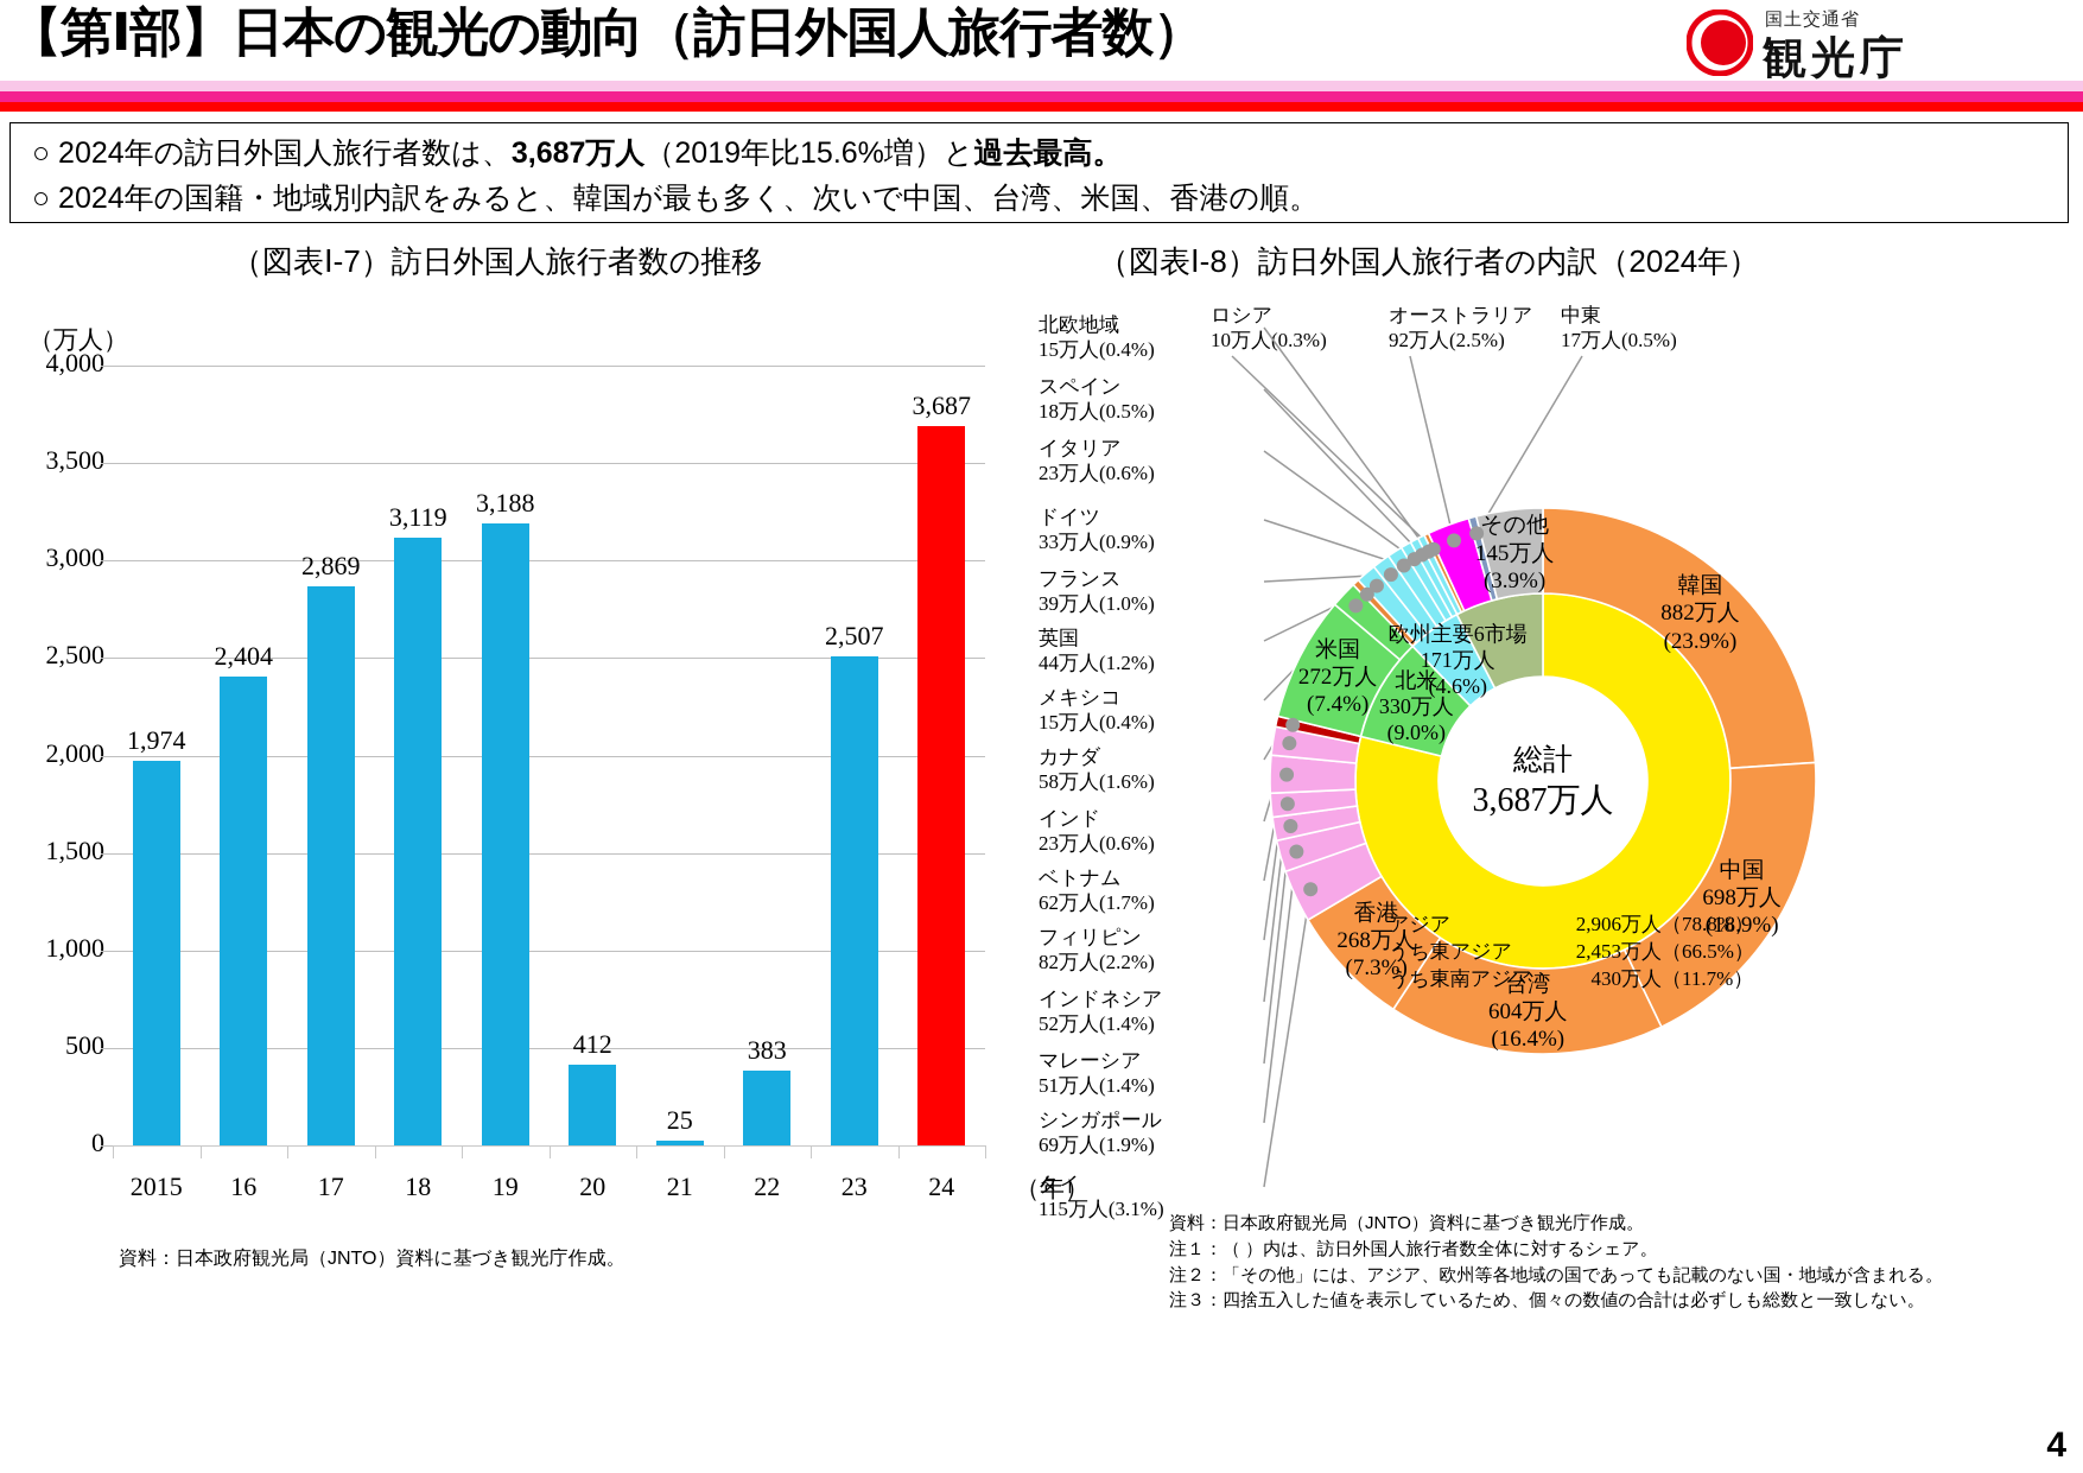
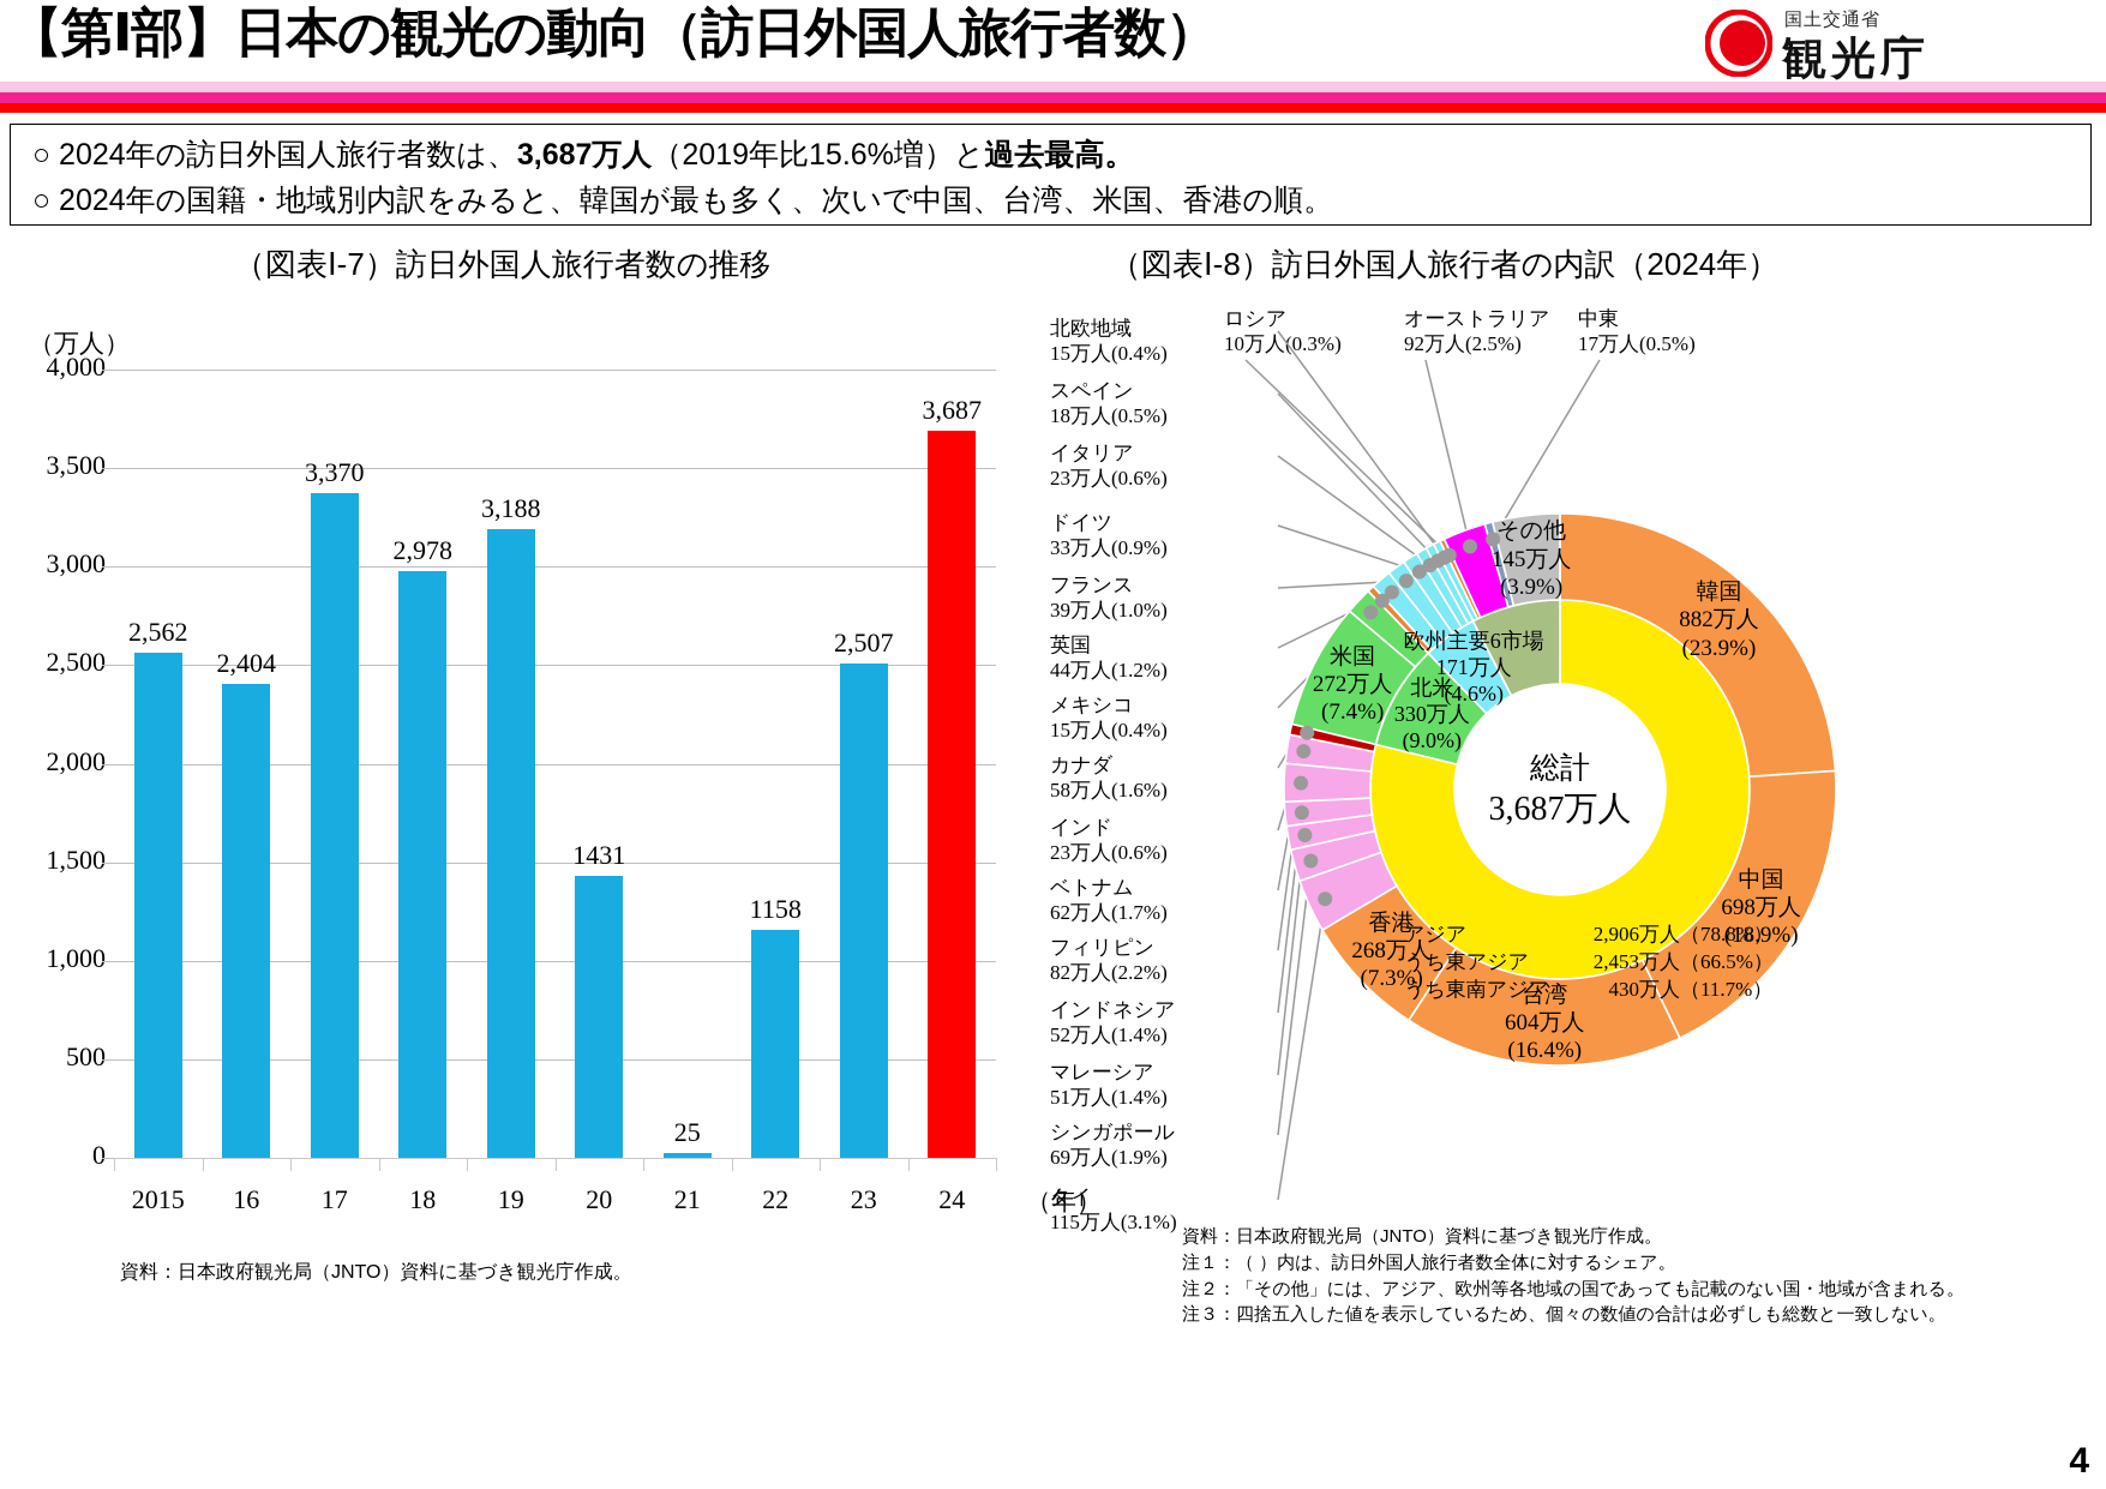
（図表Ⅰ-7）訪日外国人旅行者数の推移/2015: 1,974 -> 2,562
（図表Ⅰ-7）訪日外国人旅行者数の推移/17: 2,869 -> 3,370
（図表Ⅰ-7）訪日外国人旅行者数の推移/18: 3,119 -> 2,978
（図表Ⅰ-7）訪日外国人旅行者数の推移/20: 412 -> 1431
（図表Ⅰ-7）訪日外国人旅行者数の推移/22: 383 -> 1158
